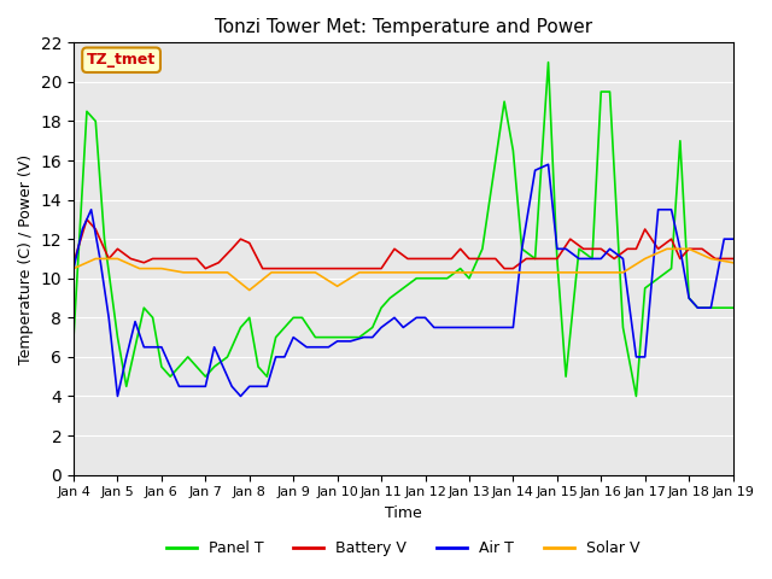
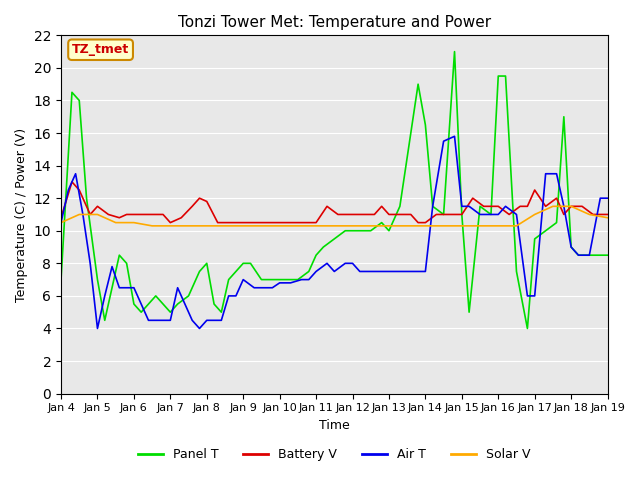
Solar V/Jan 8: 9.4 -> 10.3
Solar V/Jan 10: 9.6 -> 10.3
